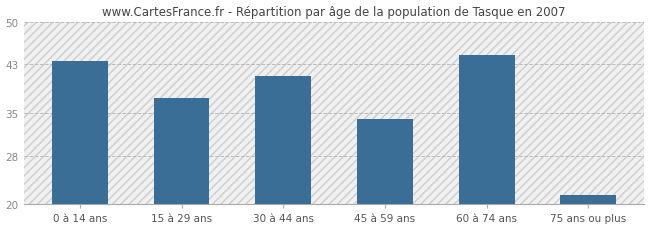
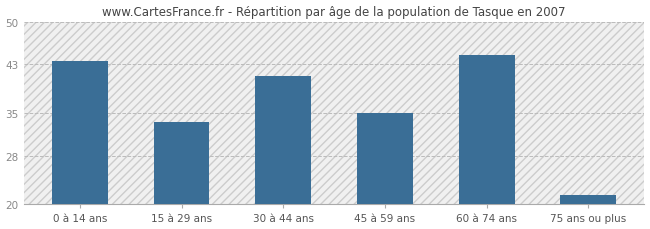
15 à 29 ans: 37.4 -> 33.5
45 à 59 ans: 34.0 -> 35.0
